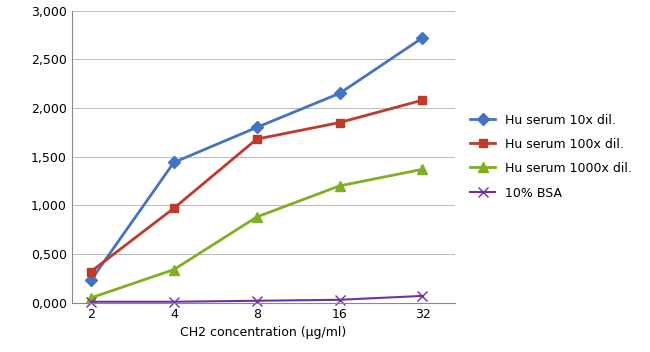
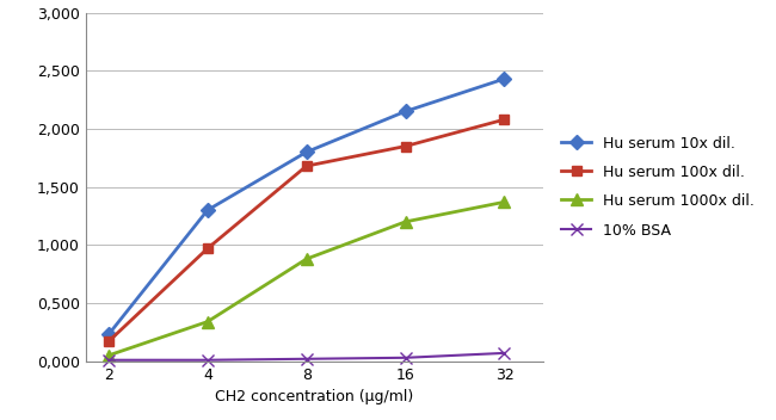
Hu serum 100x dil./2: 320 -> 170
Hu serum 10x dil./4: 1,440 -> 1,300
Hu serum 10x dil./32: 2,720 -> 2,430
